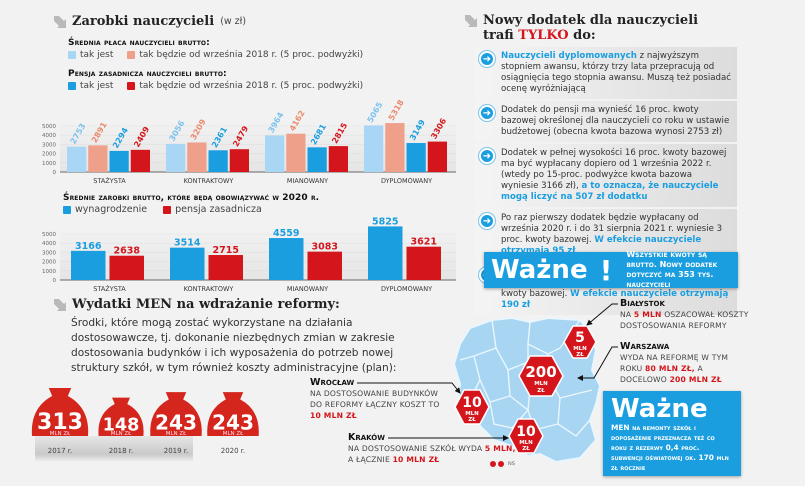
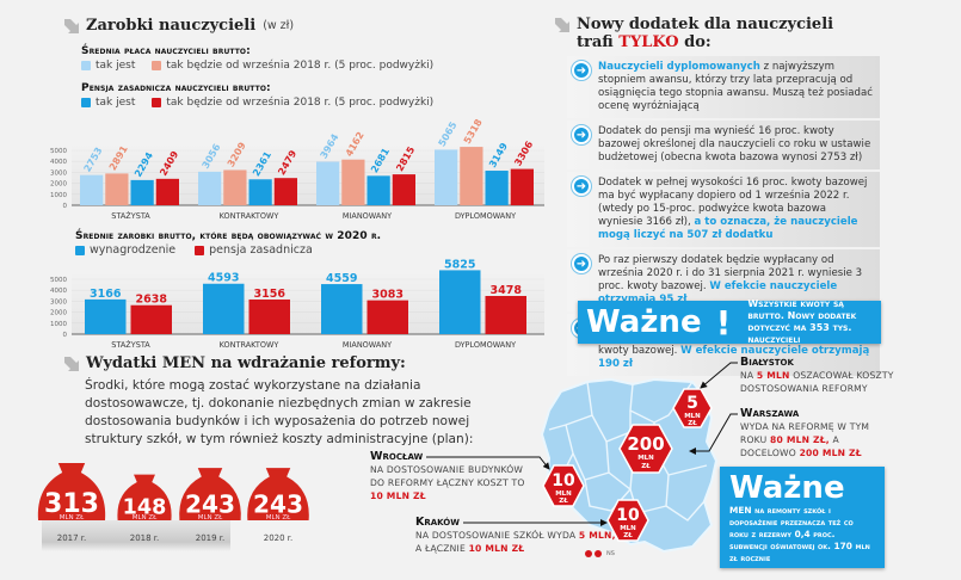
Średnie zarobki brutto, które będą obowiązywać w 2020 r./wynagrodzenie/KONTRAKTOWY: 3514 -> 4593
Średnie zarobki brutto, które będą obowiązywać w 2020 r./pensja zasadnicza/KONTRAKTOWY: 2715 -> 3156
Średnie zarobki brutto, które będą obowiązywać w 2020 r./pensja zasadnicza/DYPLOMOWANY: 3621 -> 3478
